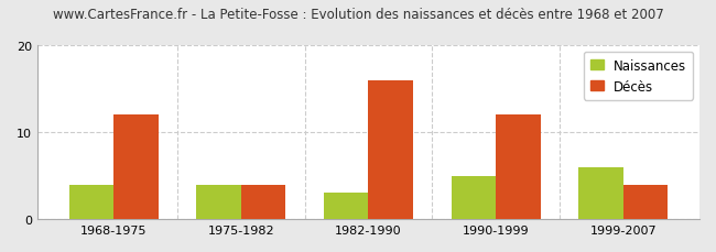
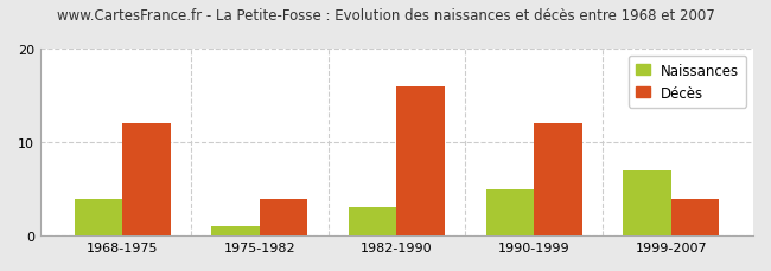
Naissances/1975-1982: 4 -> 1
Naissances/1999-2007: 6 -> 7
